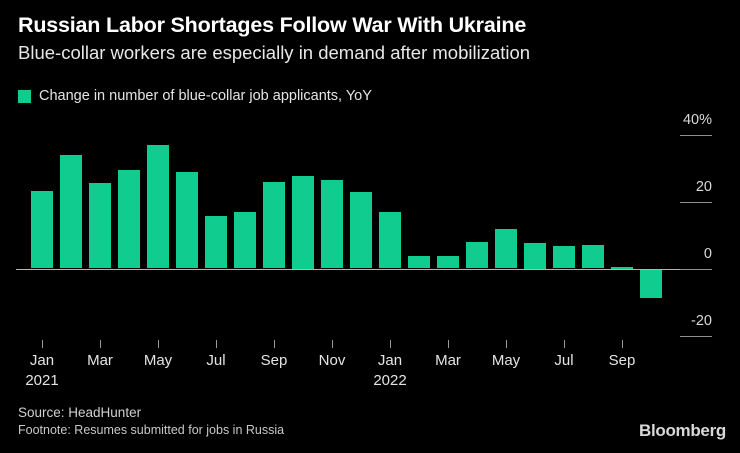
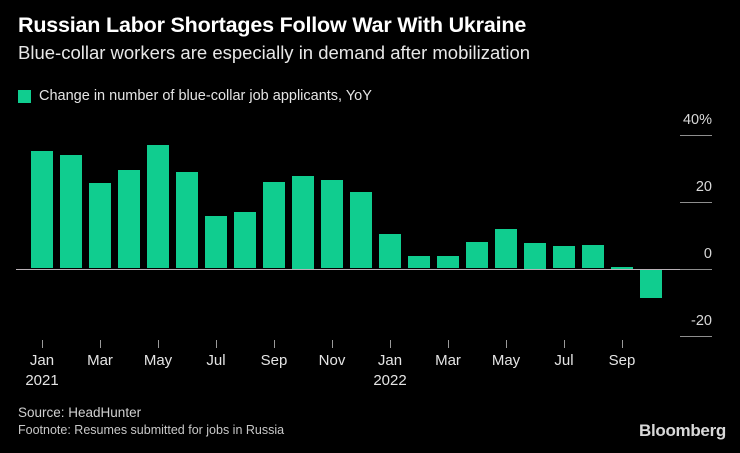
Jan 2021: 23% -> 35%
Jan 2022: 17% -> 10%
